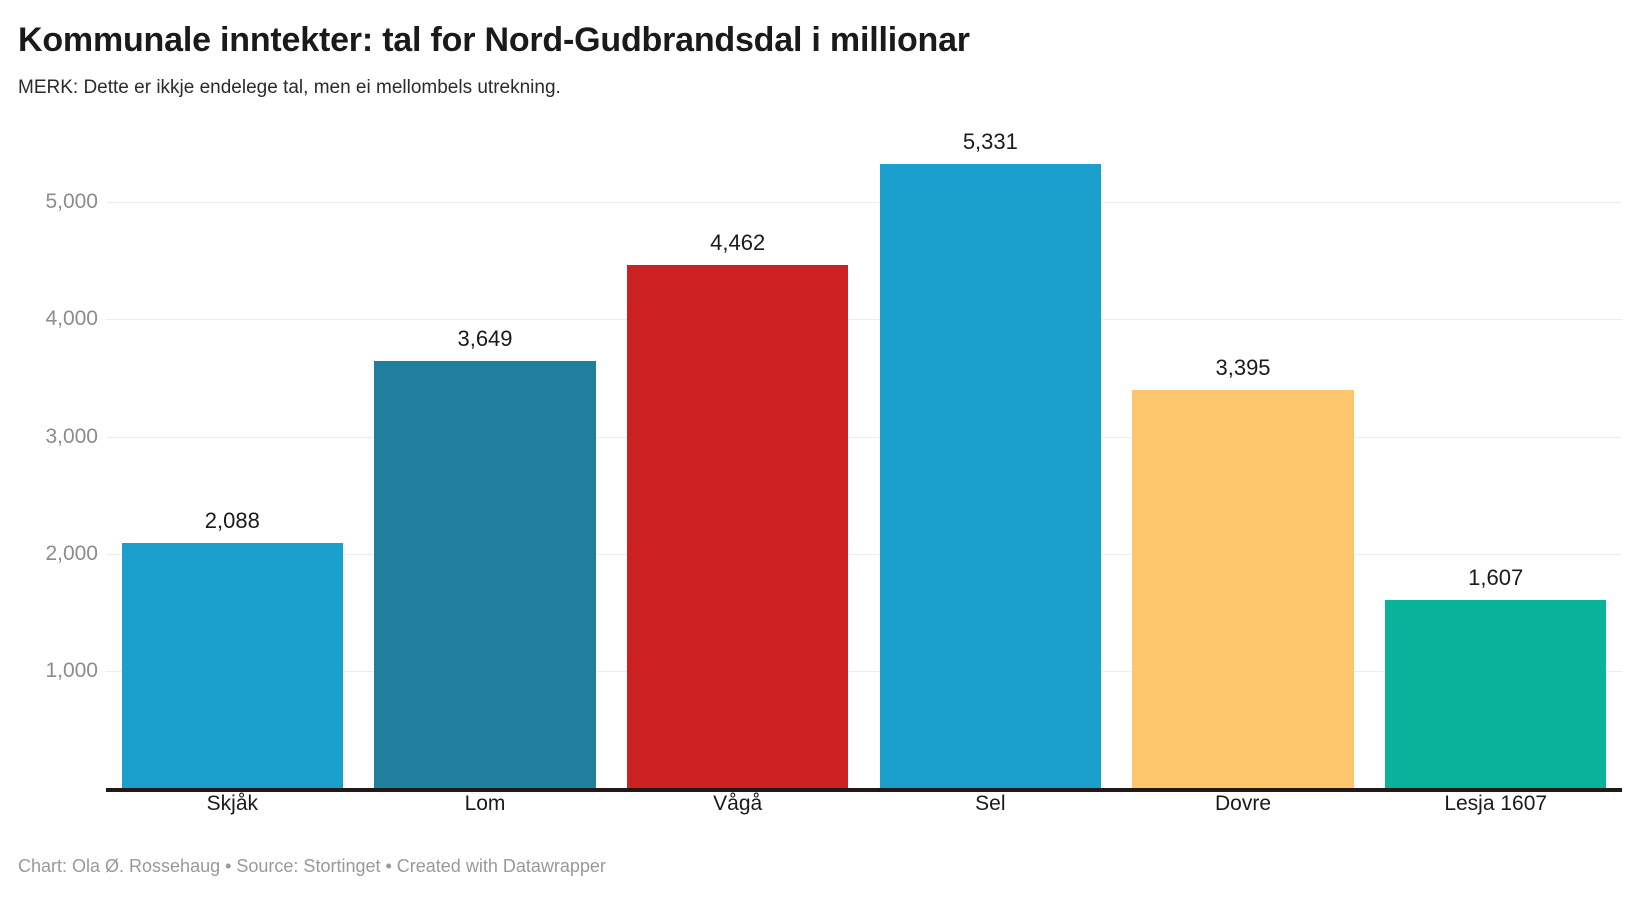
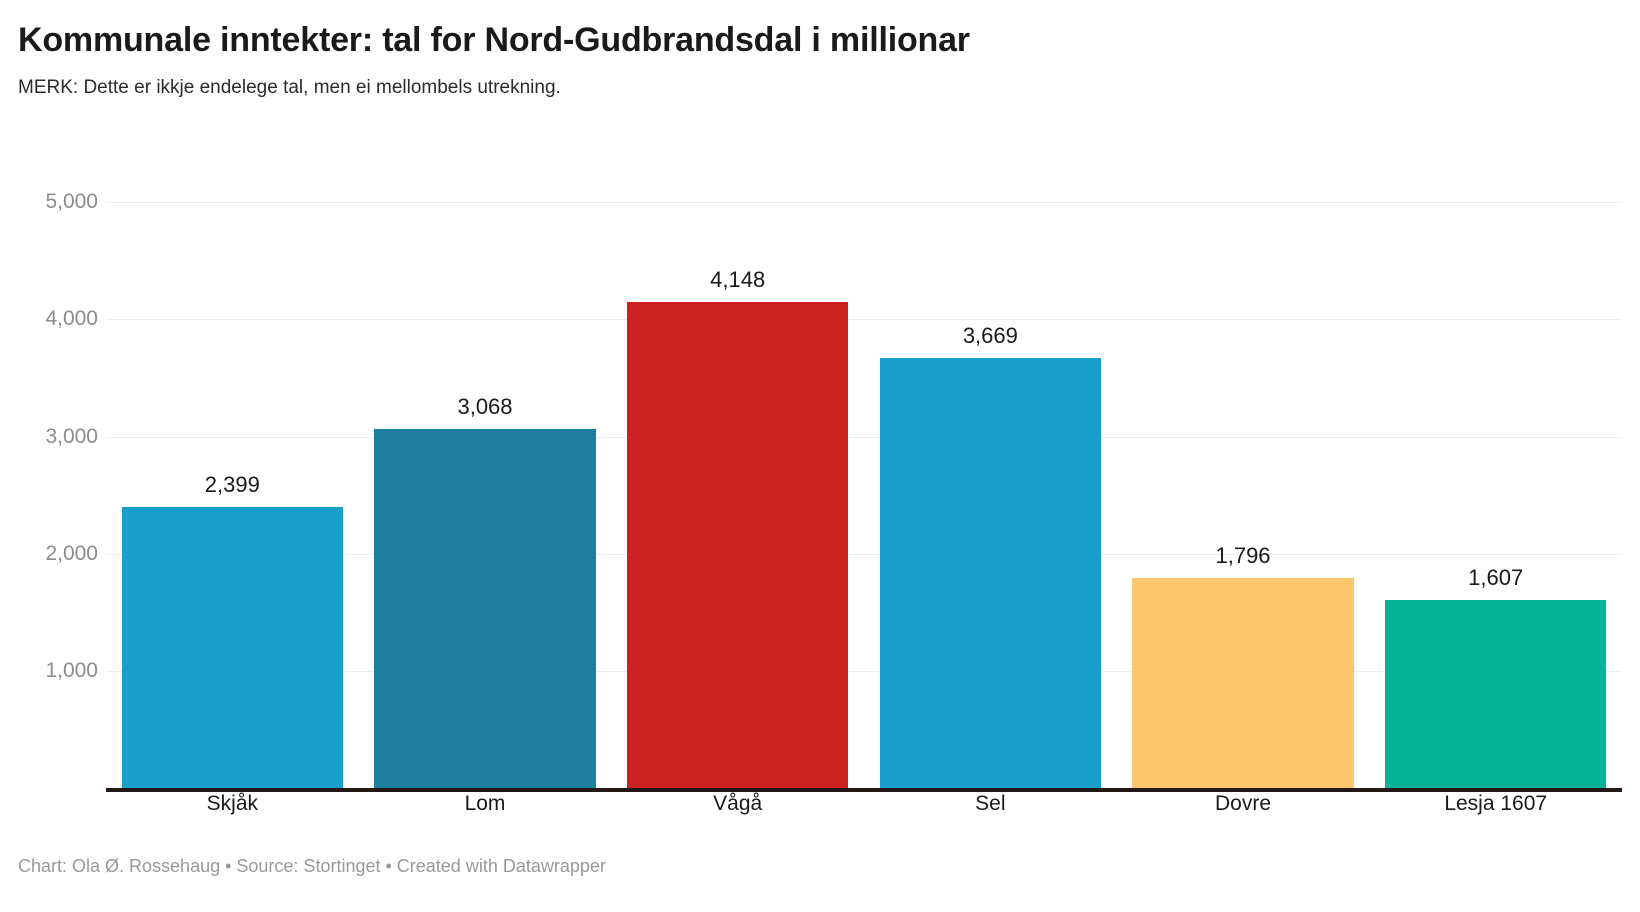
Skjåk: 2,088 -> 2,399
Lom: 3,649 -> 3,068
Vågå: 4,462 -> 4,148
Sel: 5,331 -> 3,669
Dovre: 3,395 -> 1,796
